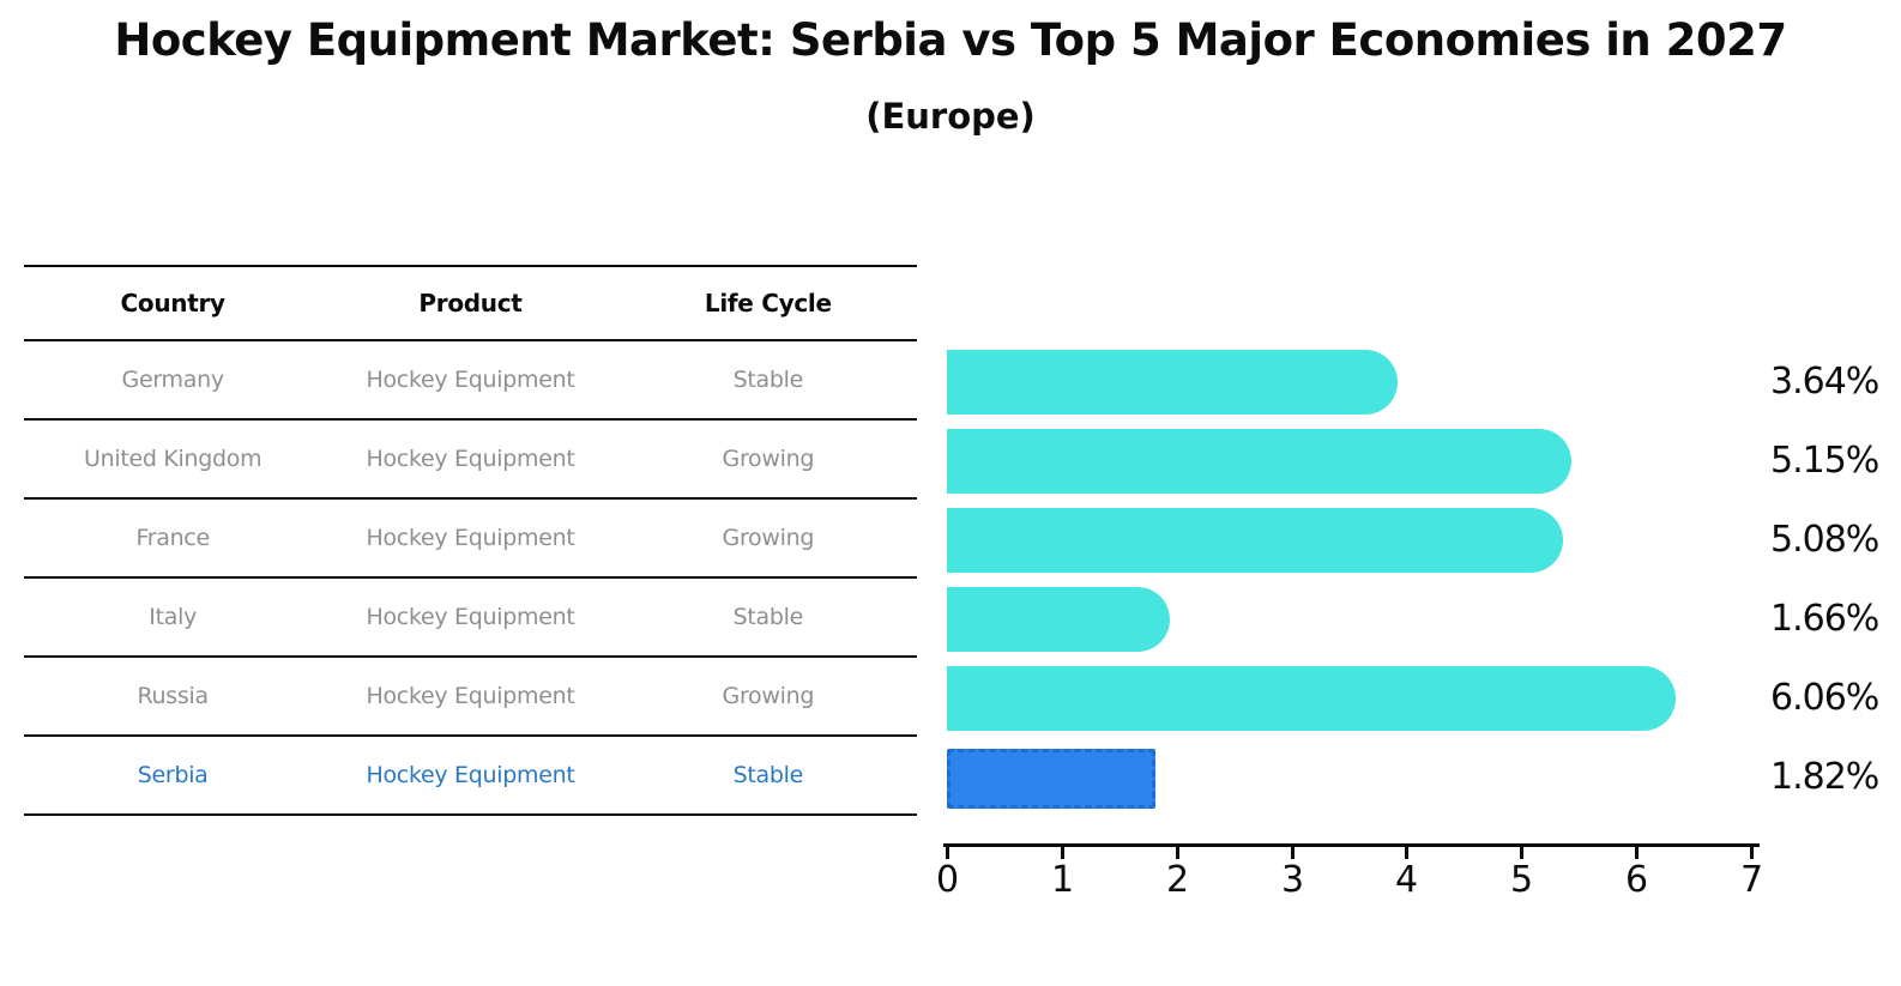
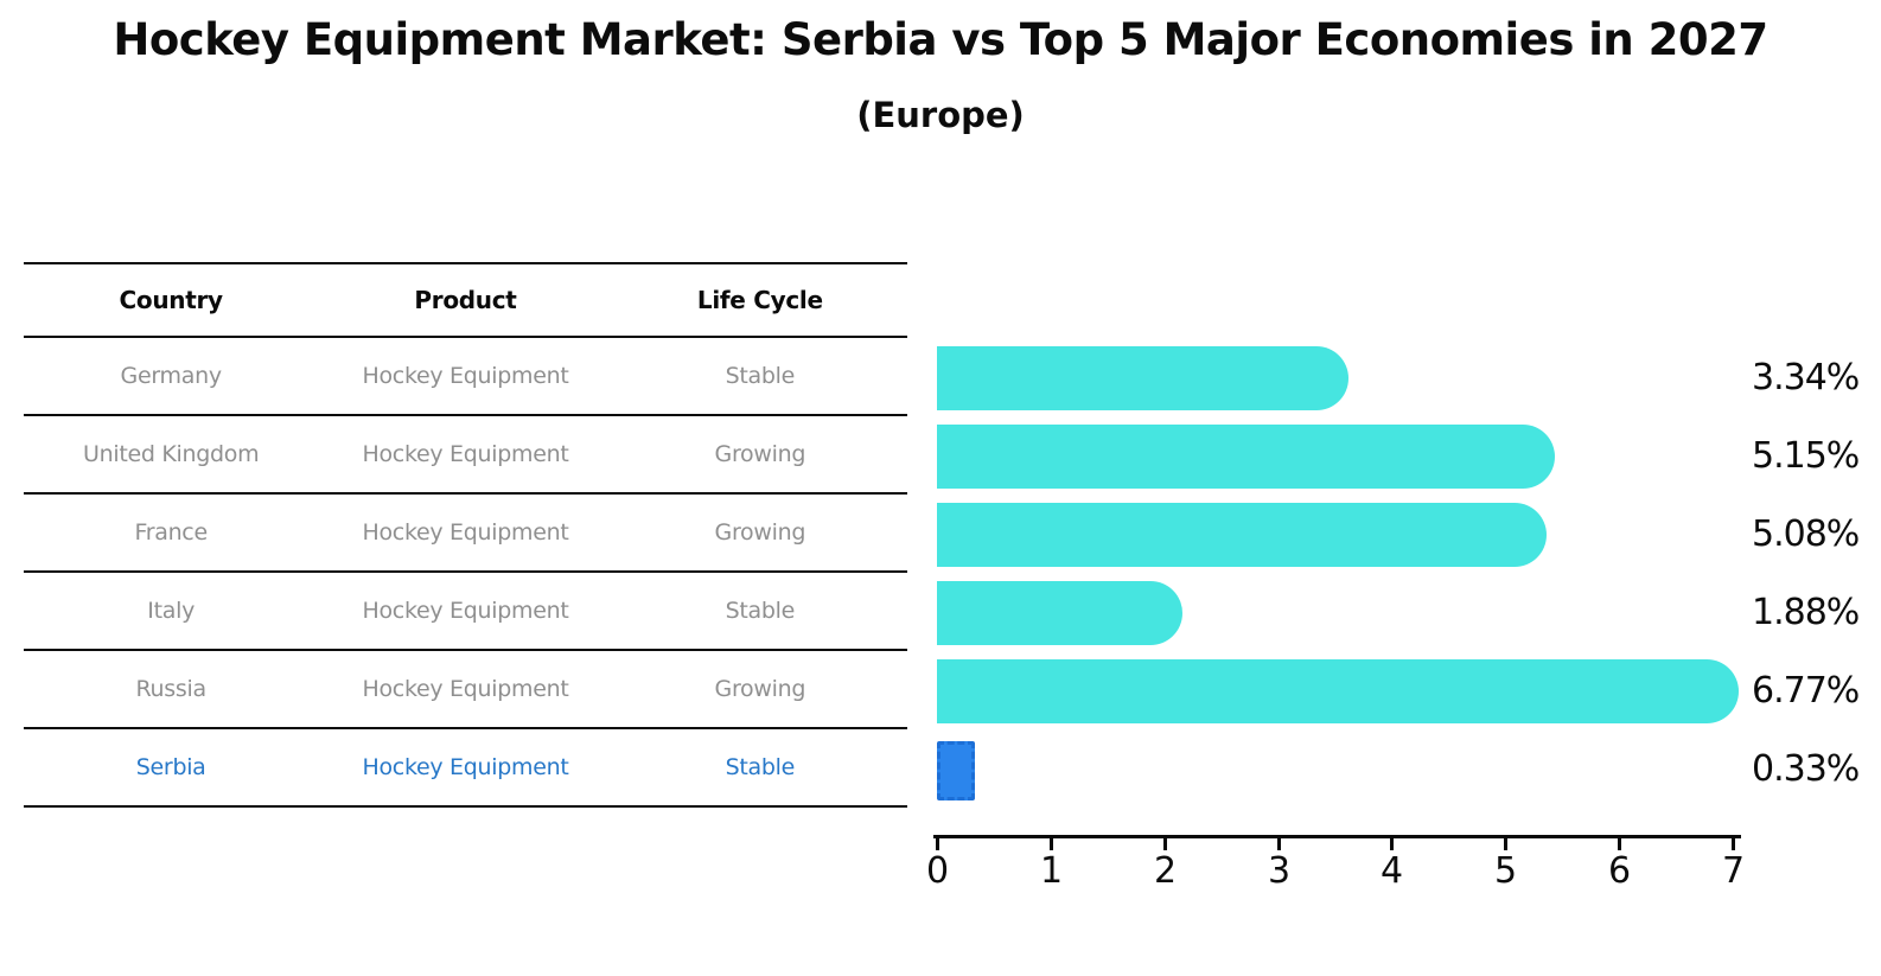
Germany: 3.64% -> 3.34%
Italy: 1.66% -> 1.88%
Russia: 6.06% -> 6.77%
Serbia: 1.82% -> 0.33%
